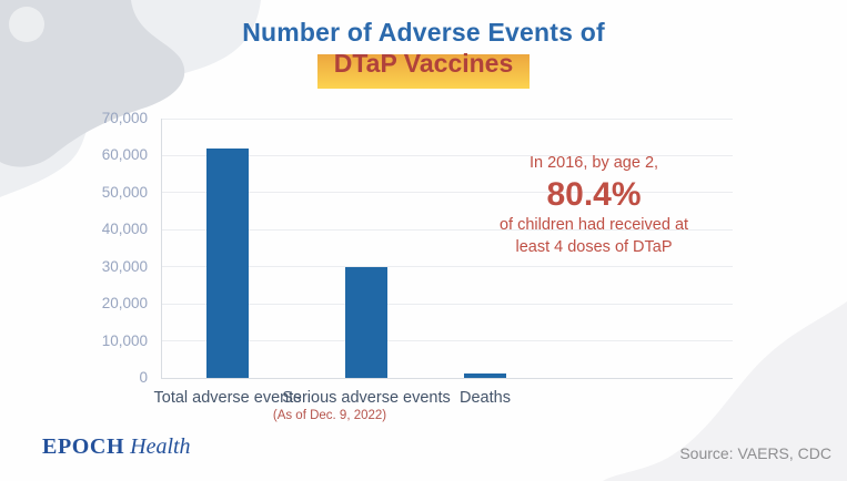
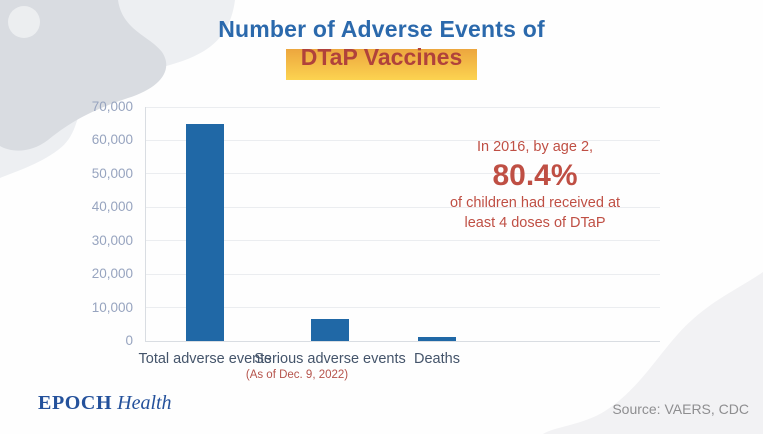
Total adverse events: 62000 -> 65000
Serious adverse events: 30000 -> 6000
